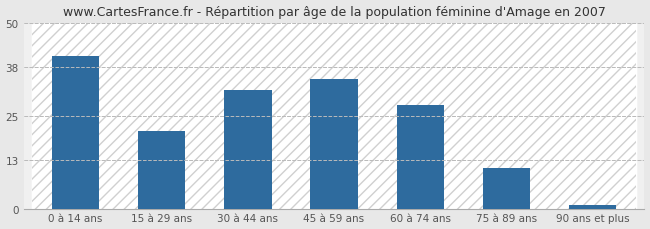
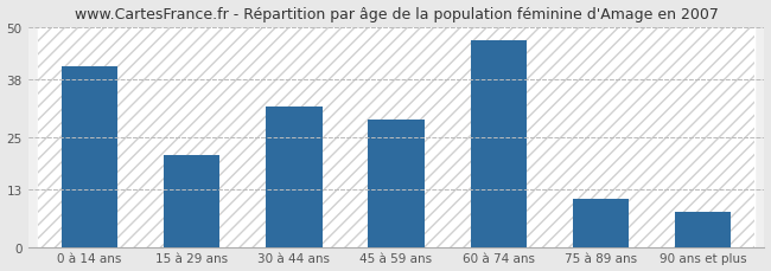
45 à 59 ans: 35 -> 29
60 à 74 ans: 28 -> 47
90 ans et plus: 1 -> 8
